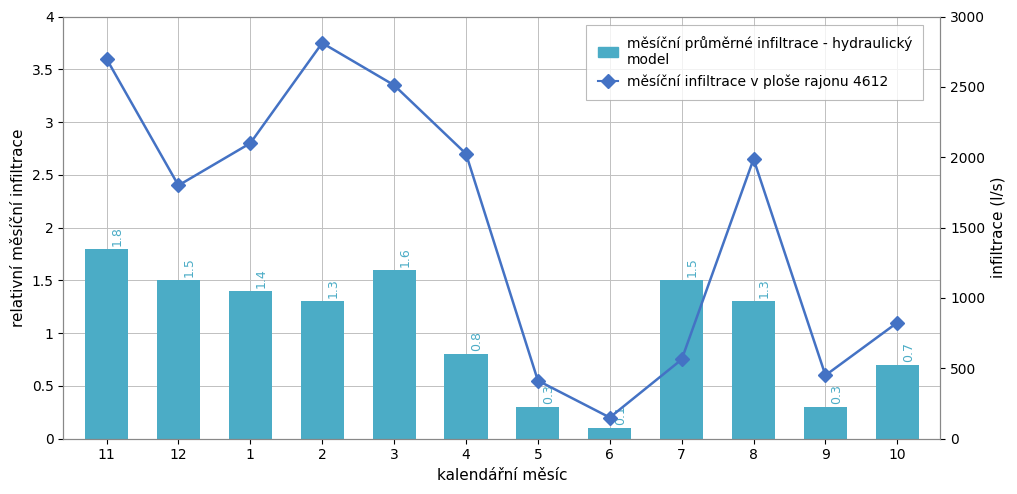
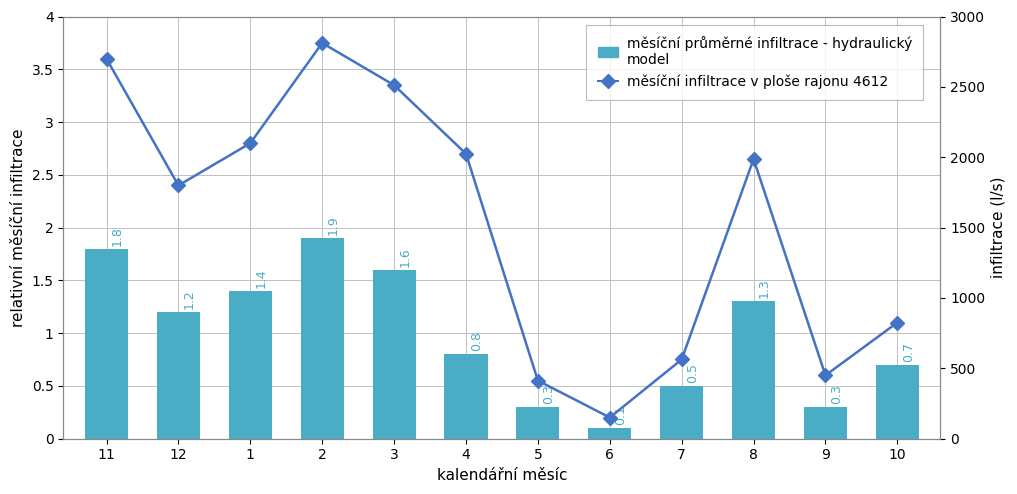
měsíční průměrné infiltrace - hydraulický model/12: 1.5 -> 1.2
měsíční průměrné infiltrace - hydraulický model/2: 1.3 -> 1.9
měsíční průměrné infiltrace - hydraulický model/7: 1.5 -> 0.5
